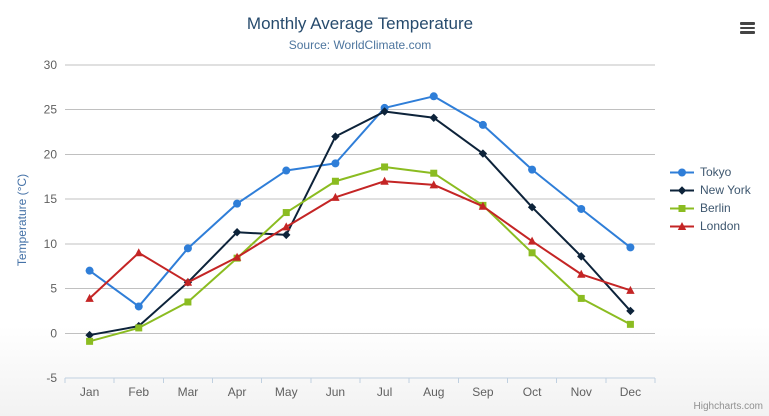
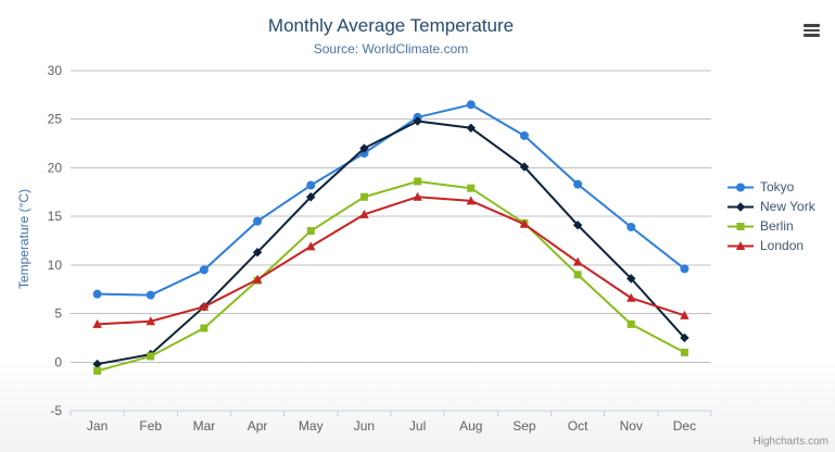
Tokyo/Feb: 3 -> 7
London/Feb: 9 -> 4
New York/May: 11 -> 17
Tokyo/Jun: 19 -> 22
